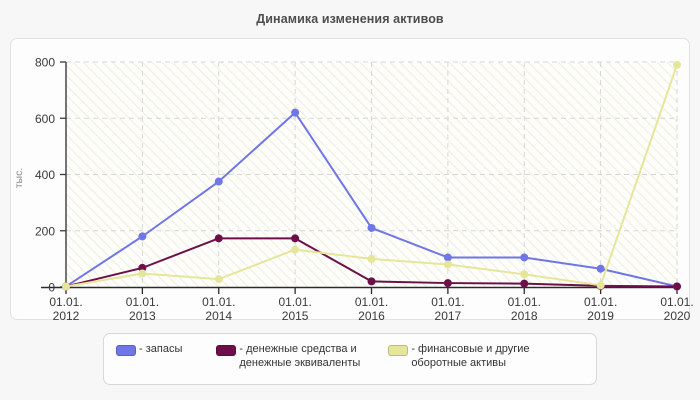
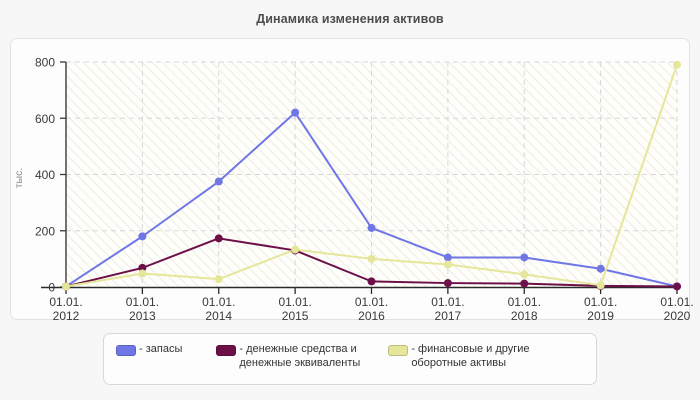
- денежные средства и денежные эквиваленты/01.01. 2015: 170 -> 130
